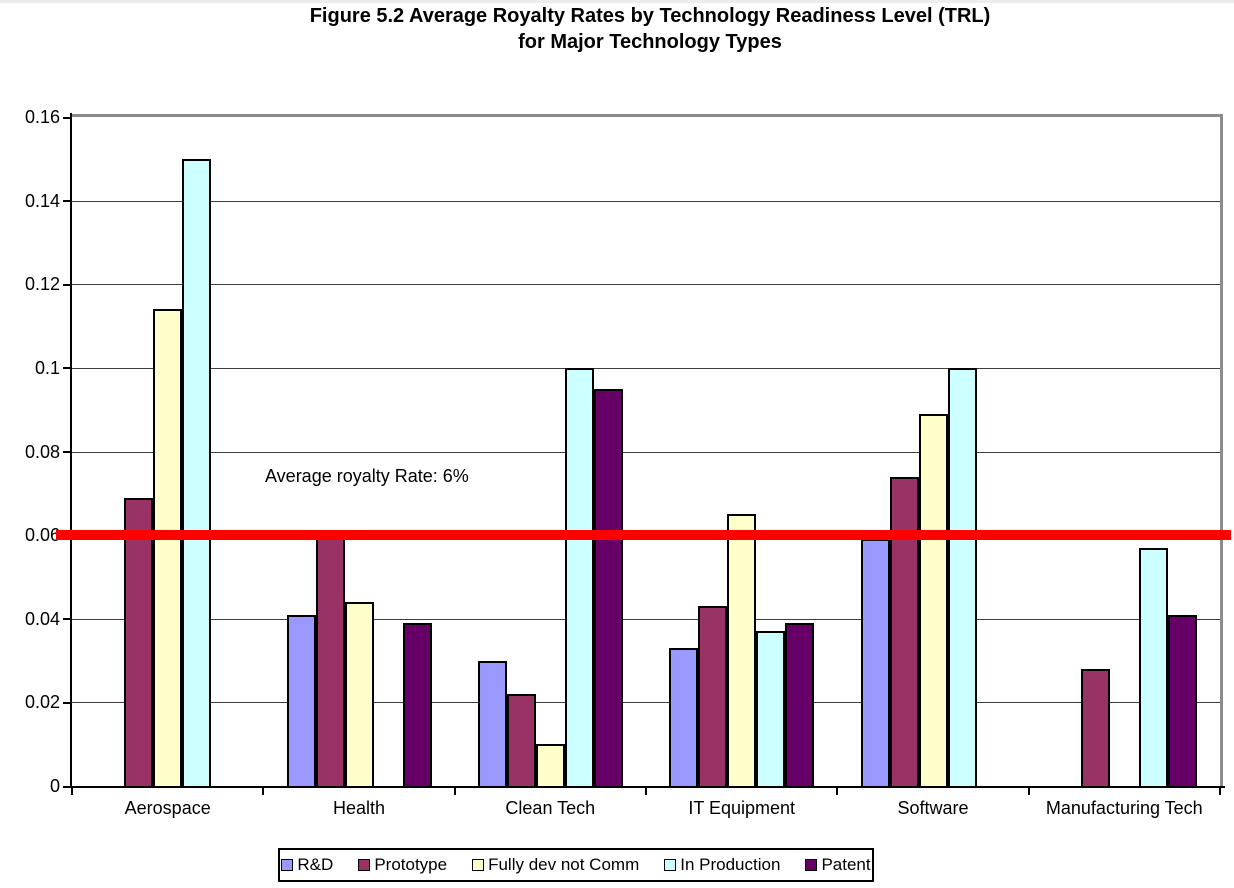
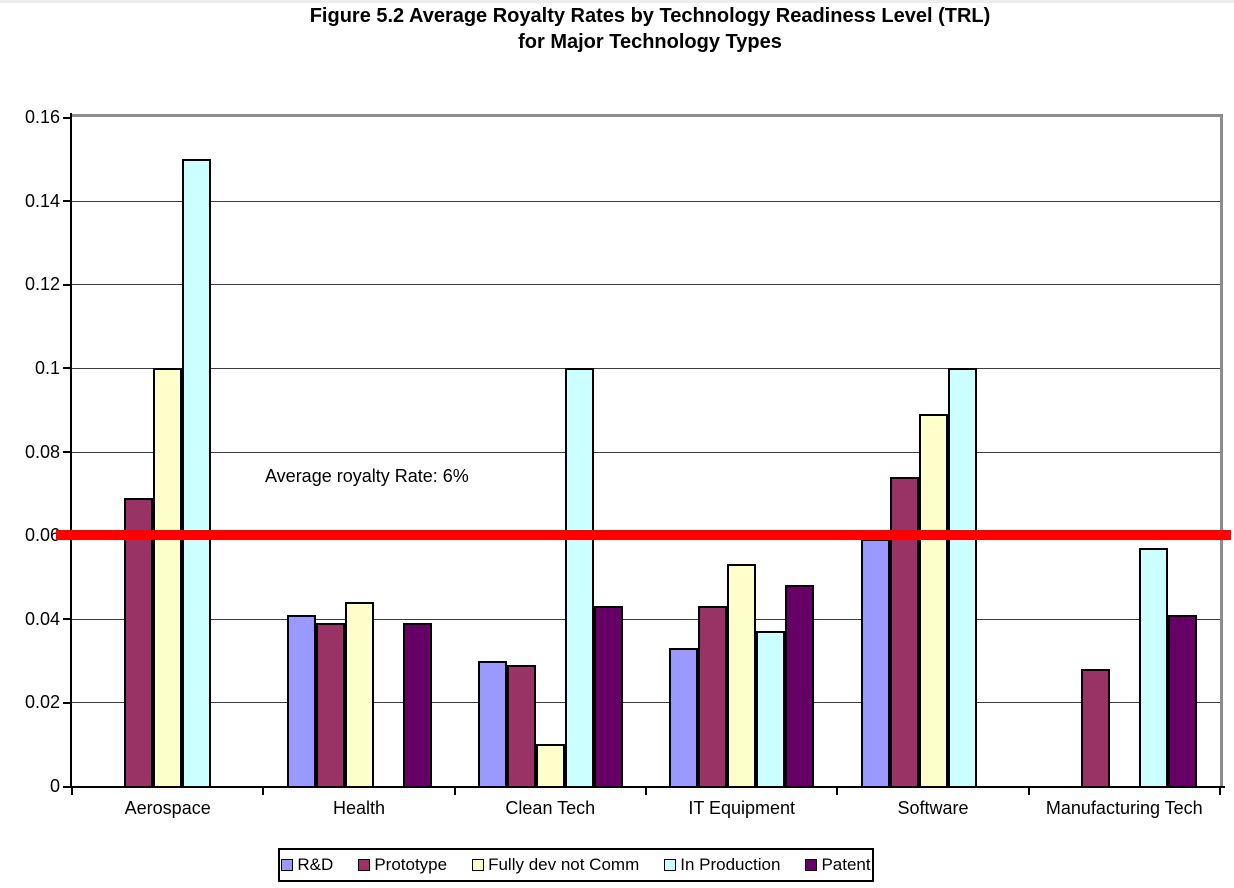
Fully dev not Comm/Aerospace: 0.114 -> 0.100
Prototype/Health: 0.061 -> 0.039
Prototype/Clean Tech: 0.022 -> 0.029
Patent/Clean Tech: 0.095 -> 0.043
Fully dev not Comm/IT Equipment: 0.065 -> 0.053
Patent/IT Equipment: 0.039 -> 0.048
